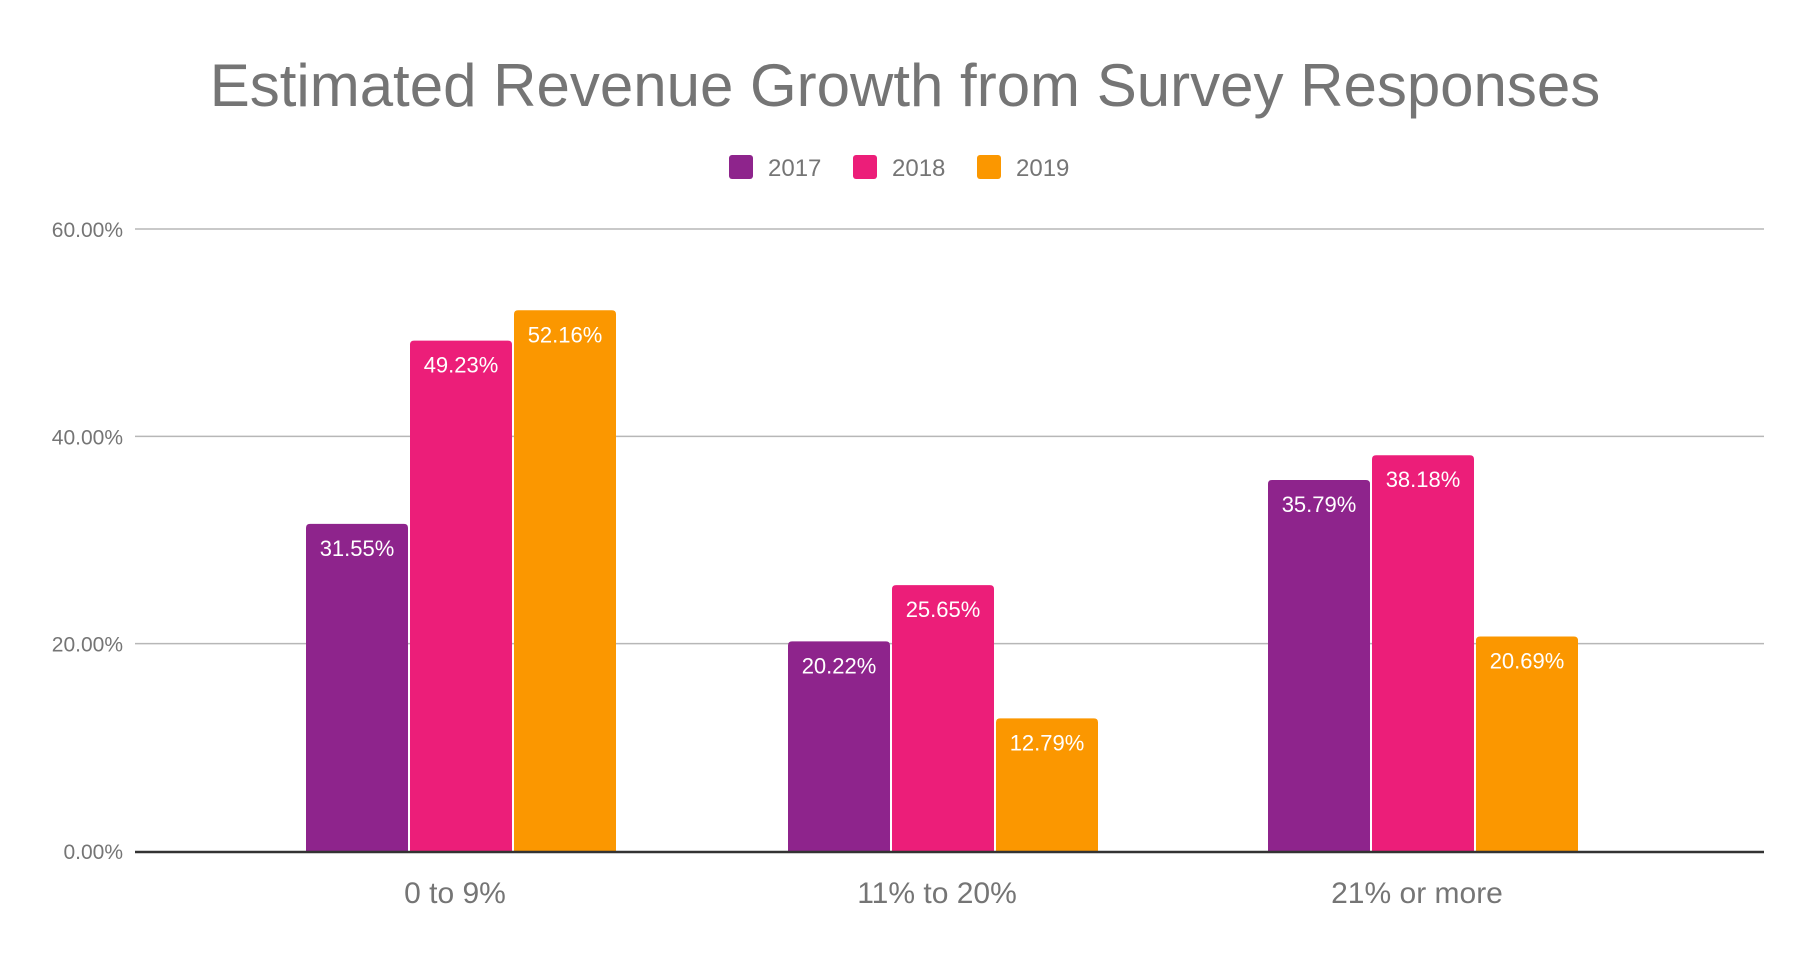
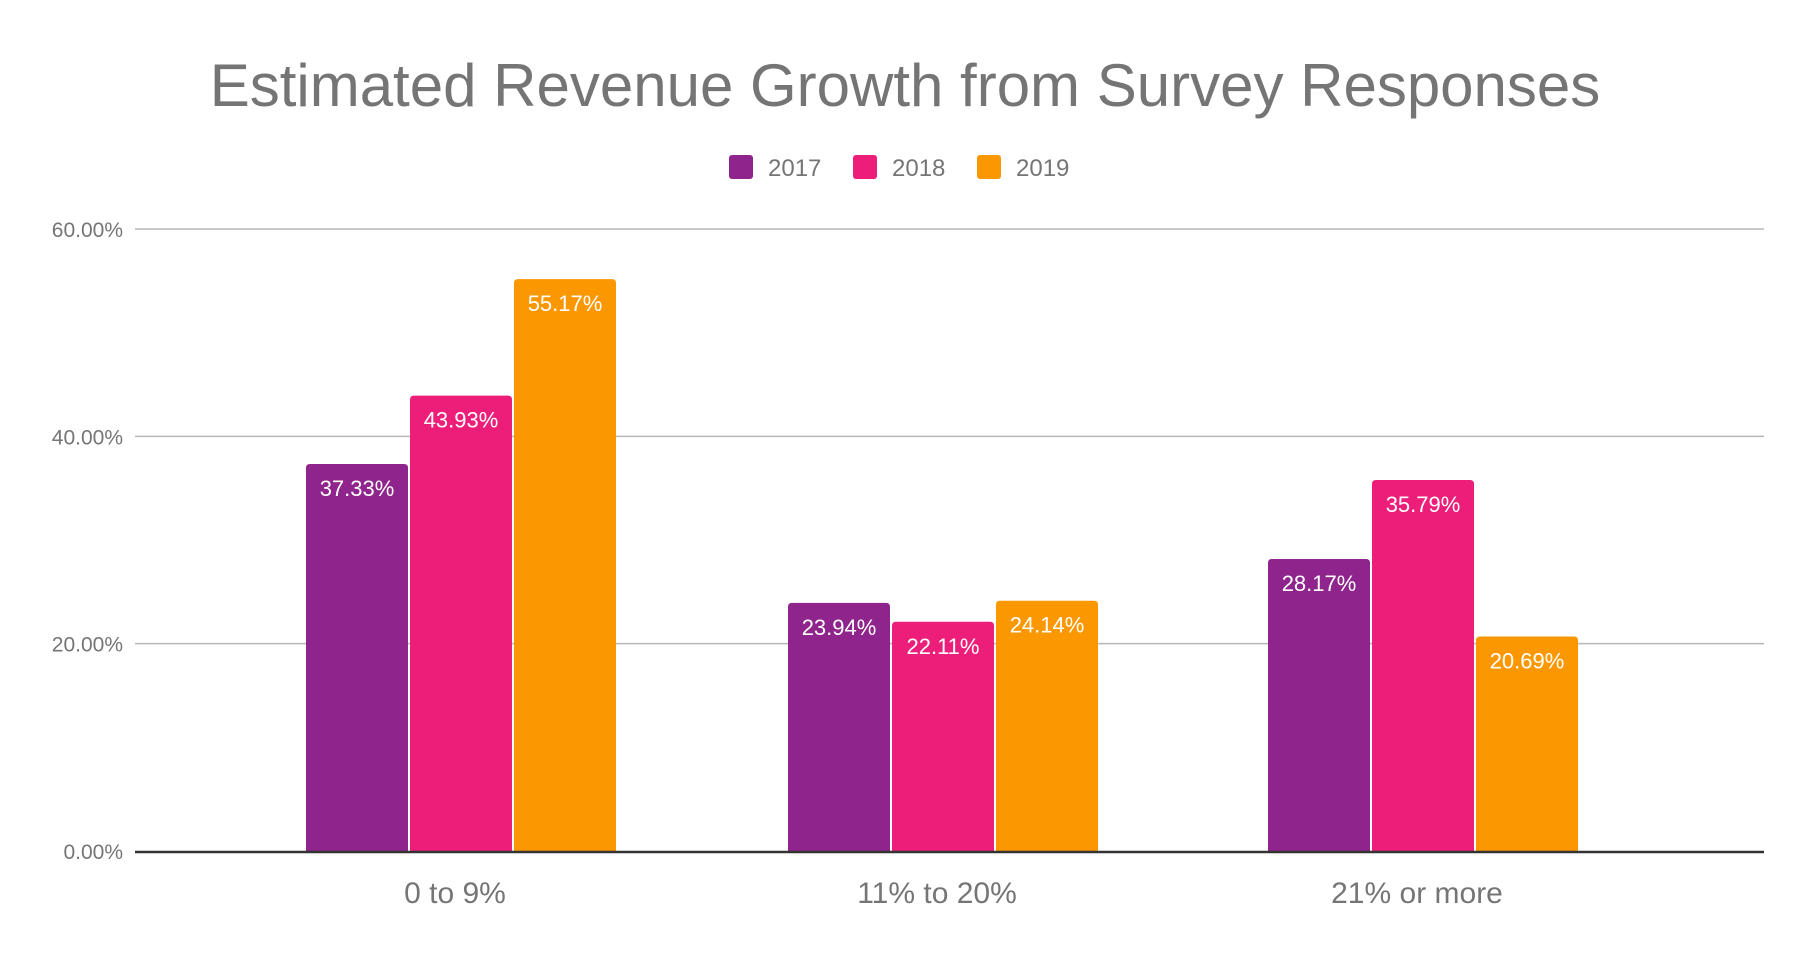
2017/0 to 9%: 31.55% -> 37.33%
2018/0 to 9%: 49.23% -> 43.93%
2019/0 to 9%: 52.16% -> 55.17%
2017/11% to 20%: 20.22% -> 23.94%
2018/11% to 20%: 25.65% -> 22.11%
2019/11% to 20%: 12.79% -> 24.14%
2017/21% or more: 35.79% -> 28.17%
2018/21% or more: 38.18% -> 35.79%
